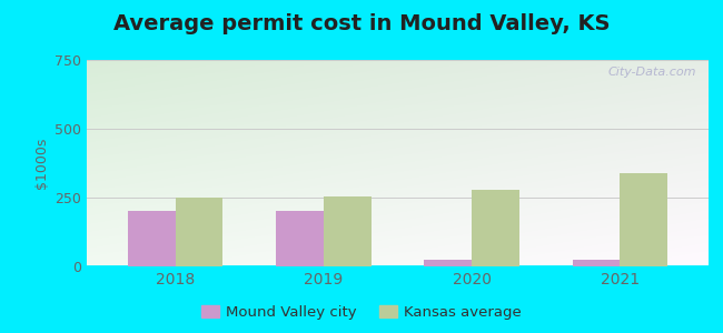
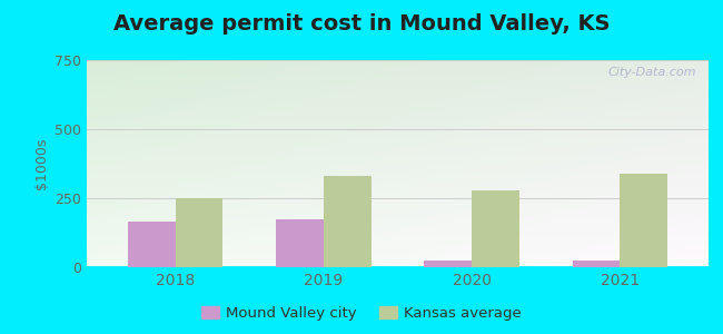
Mound Valley city/2018: 200 -> 165
Mound Valley city/2019: 200 -> 175
Kansas average/2019: 253 -> 330
